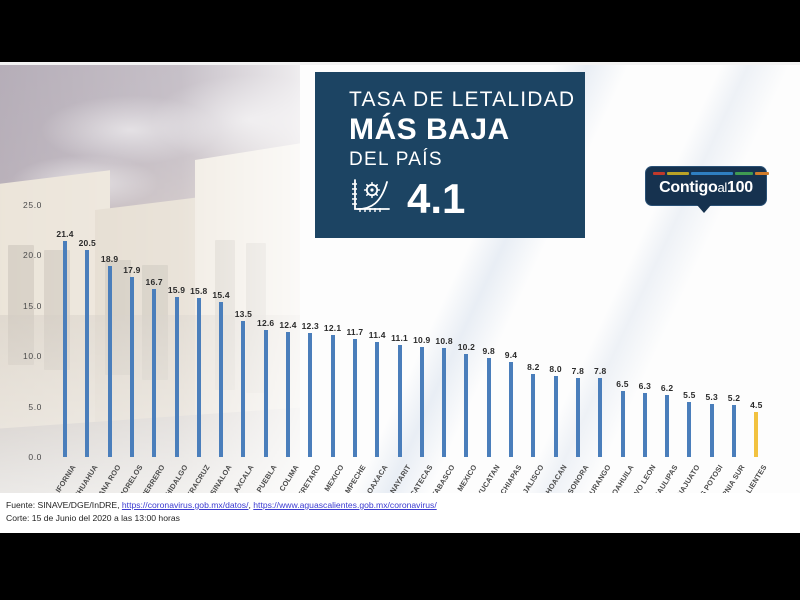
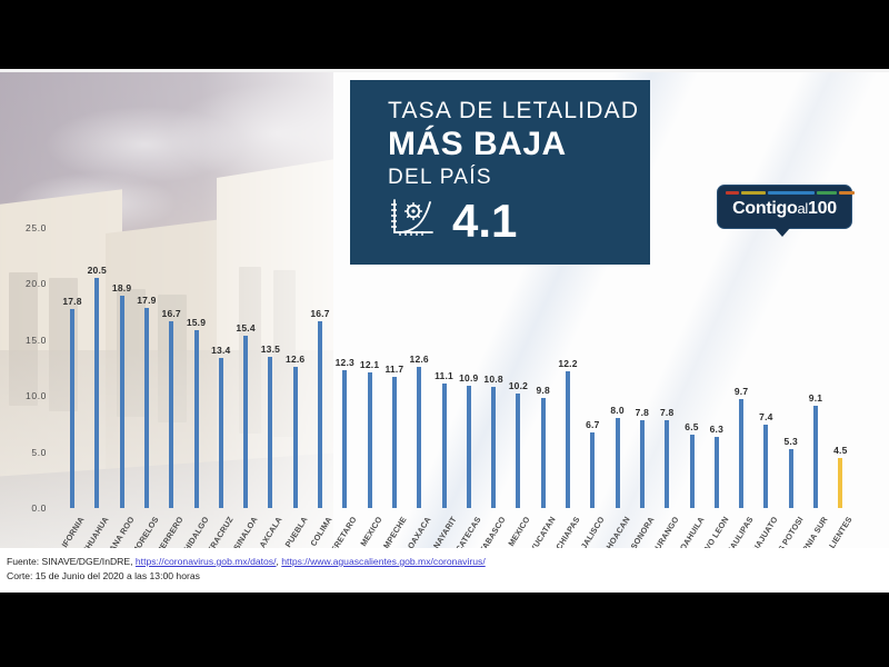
BAJA CALIFORNIA: 21.4 -> 17.8
VERACRUZ: 15.8 -> 13.4
COLIMA: 12.4 -> 16.7
OAXACA: 11.4 -> 12.6
CHIAPAS: 9.4 -> 12.2
JALISCO: 8.2 -> 6.7
TAMAULIPAS: 6.2 -> 9.7
GUANAJUATO: 5.5 -> 7.4
BAJA CALIFORNIA SUR: 5.2 -> 9.1
